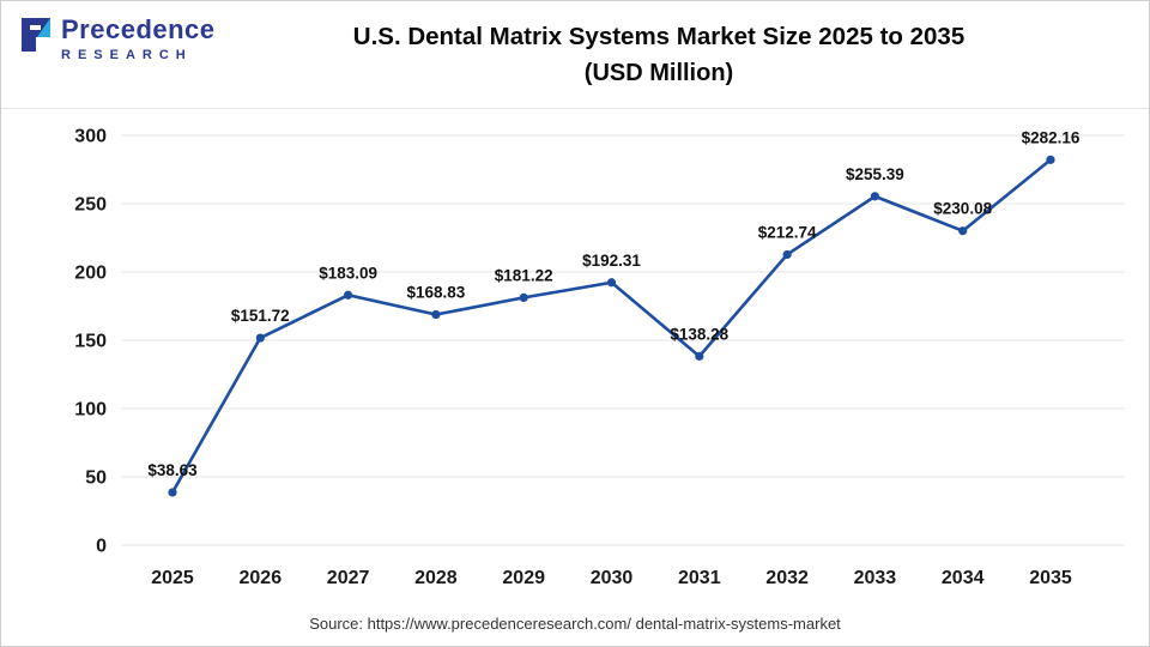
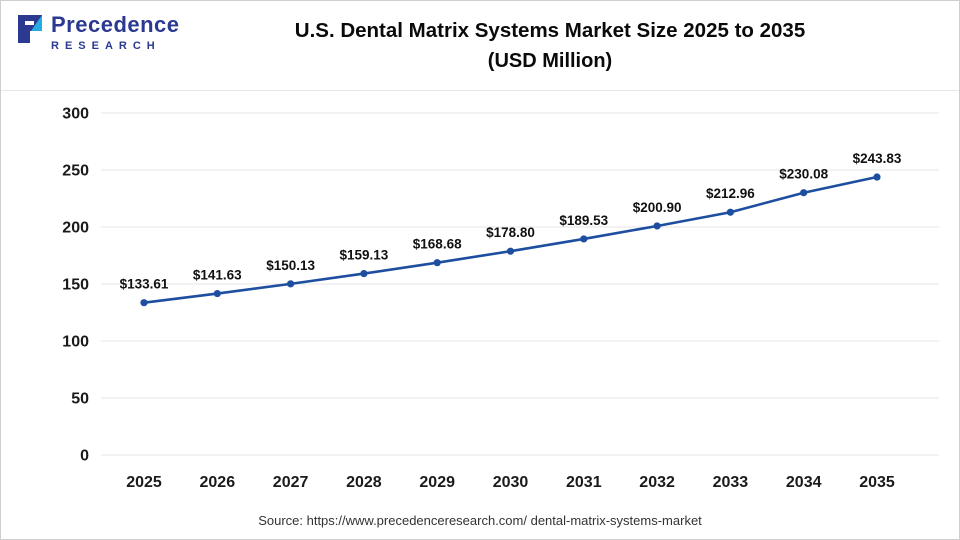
2025: $38.63 -> $133.61
2026: $151.72 -> $141.63
2027: $183.09 -> $150.13
2028: $168.83 -> $159.13
2029: $181.22 -> $168.68
2030: $192.31 -> $178.80
2031: $138.28 -> $189.53
2032: $212.74 -> $200.90
2033: $255.39 -> $212.96
2035: $282.16 -> $243.83
